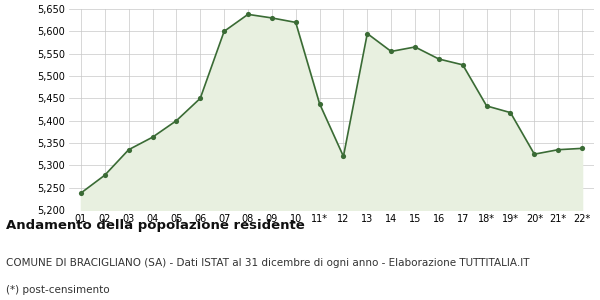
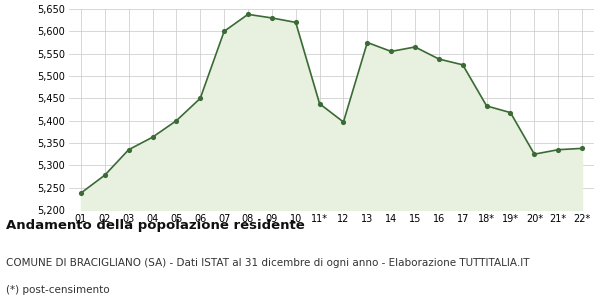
12: 5,320 -> 5,397
13: 5,595 -> 5,575
